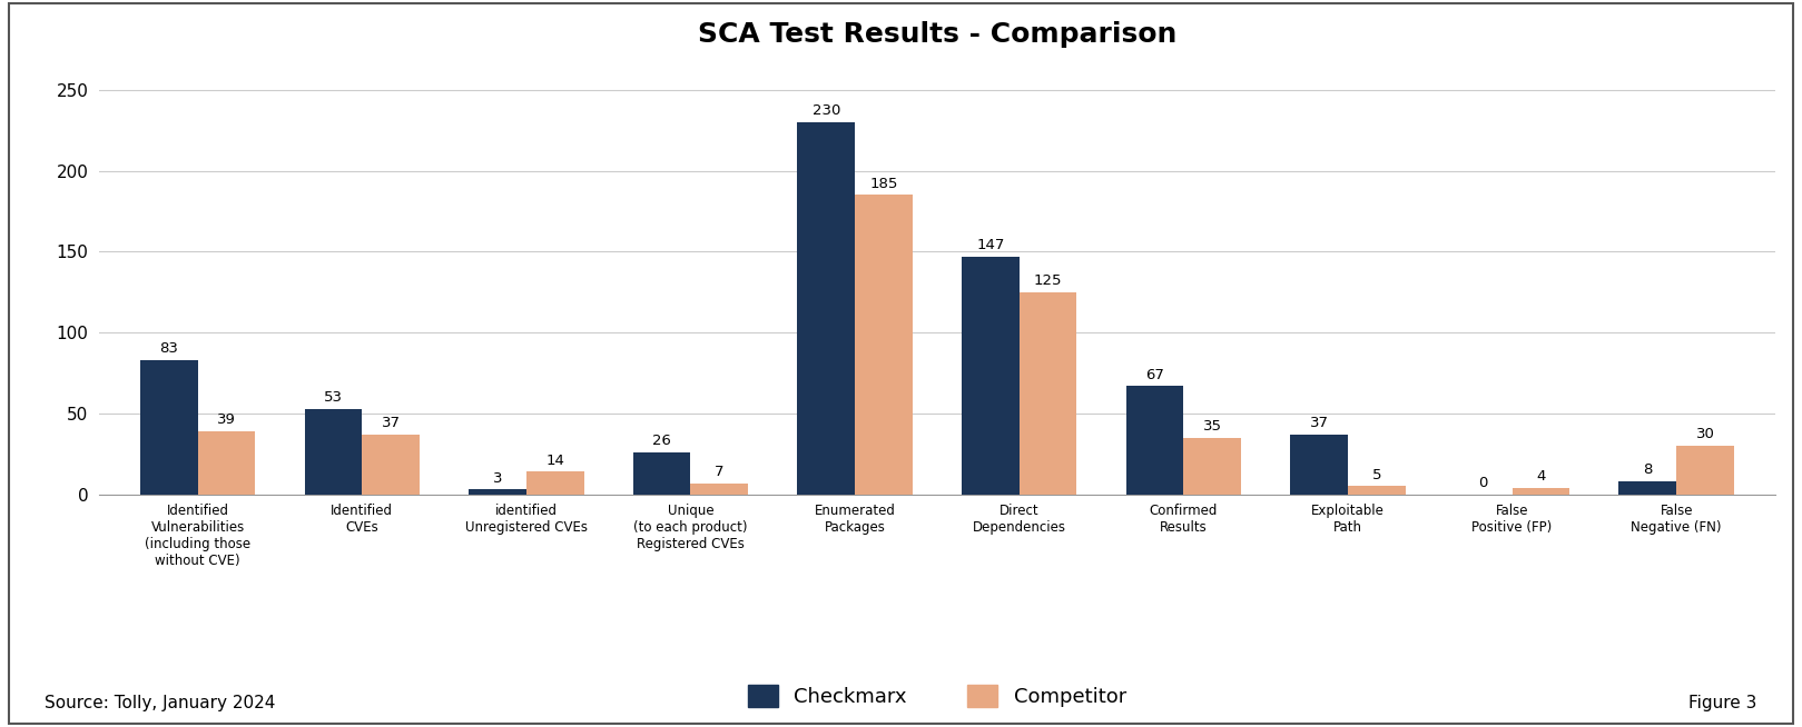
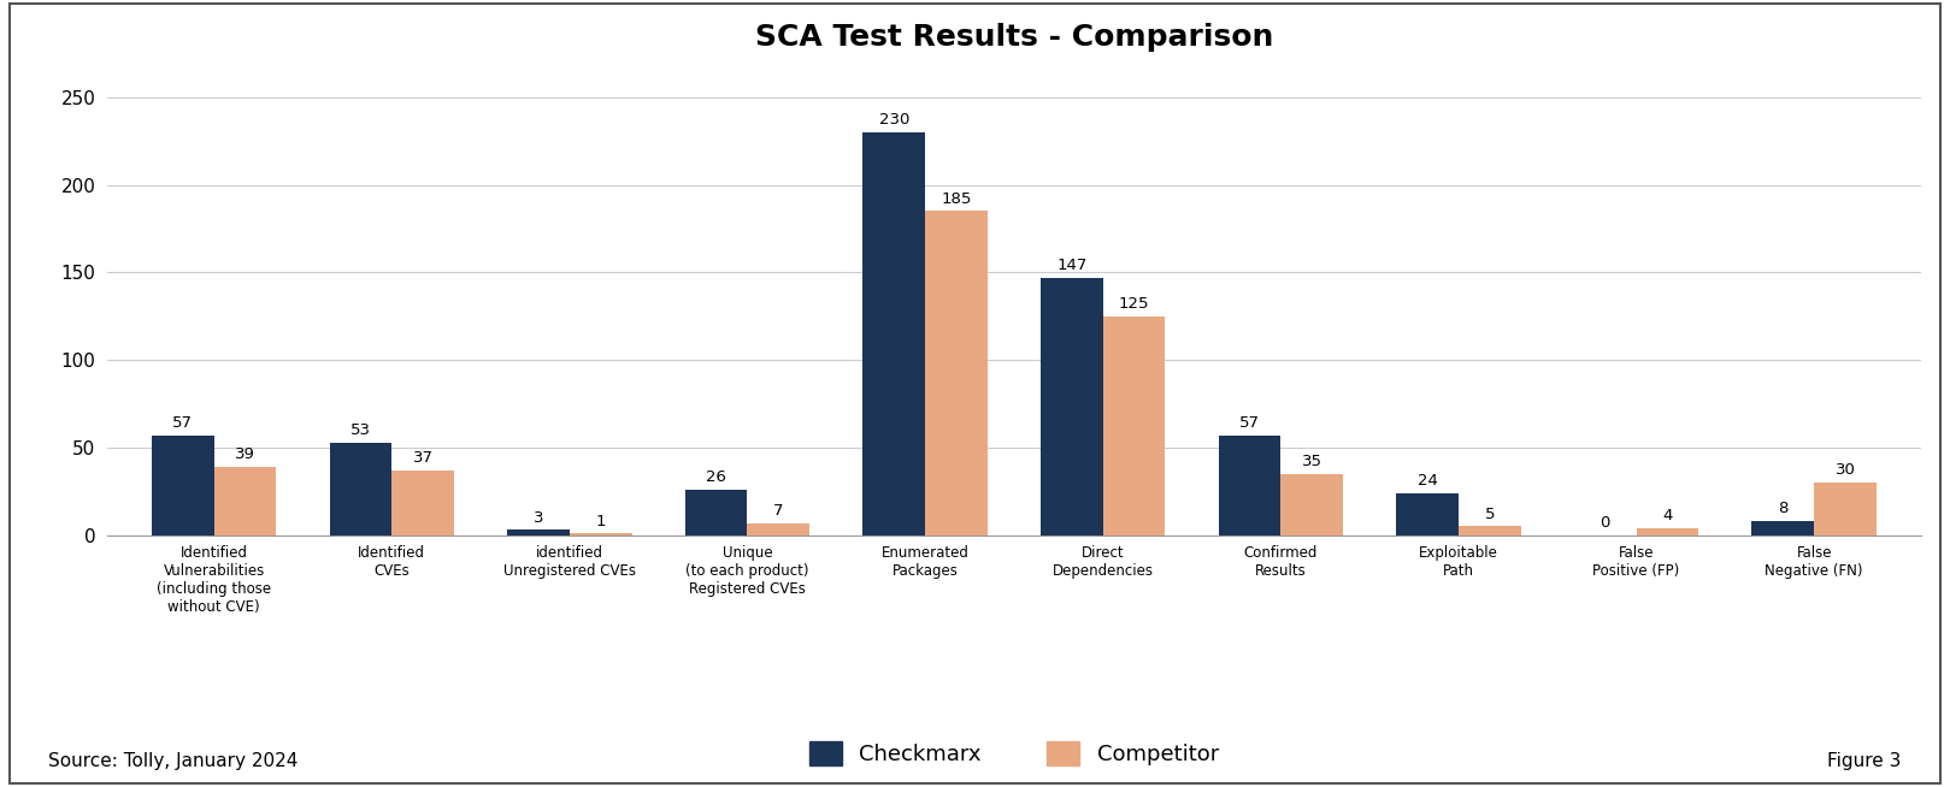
Checkmarx/Identified Vulnerabilities (including those without CVE): 83 -> 57
Competitor/identified Unregistered CVEs: 14 -> 1
Checkmarx/Confirmed Results: 67 -> 57
Checkmarx/Exploitable Path: 37 -> 24
